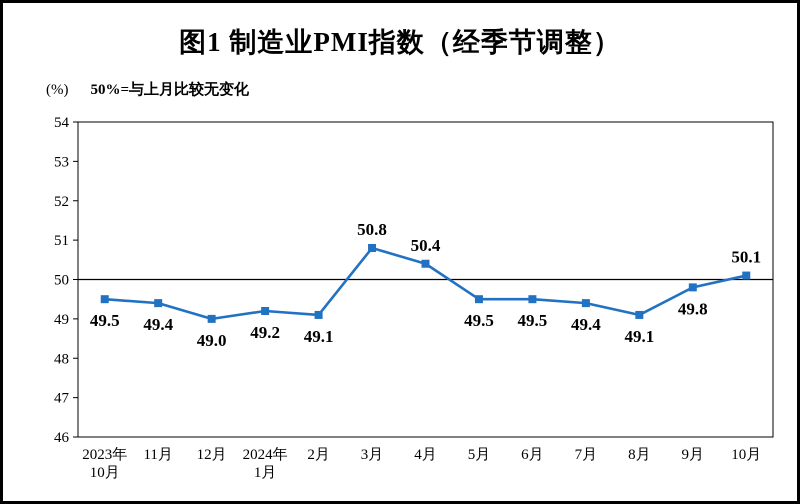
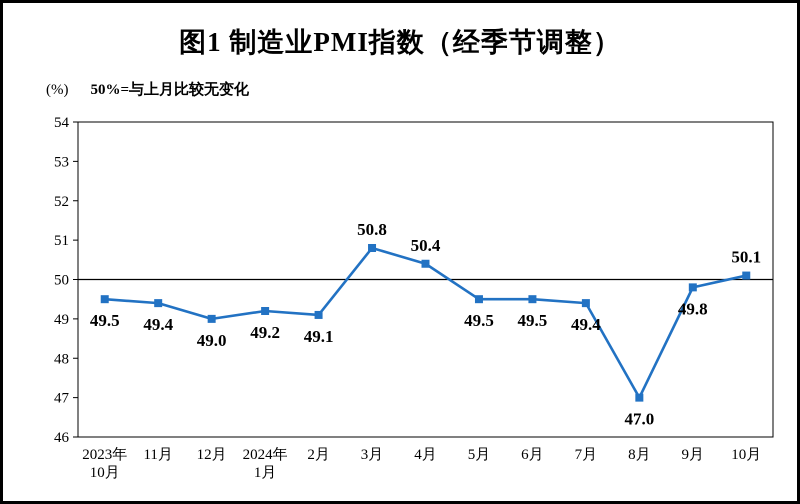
8月: 49.1 -> 47.0
